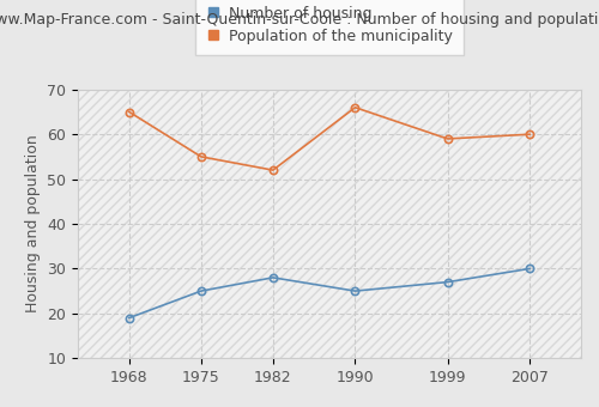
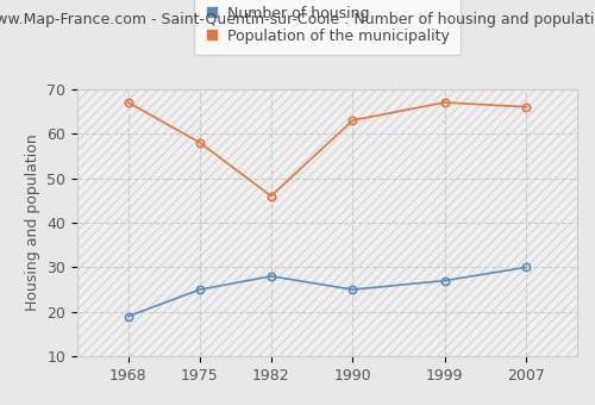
Population of the municipality/1968: 65 -> 67
Population of the municipality/1975: 55 -> 58
Population of the municipality/1982: 52 -> 46
Population of the municipality/1990: 66 -> 63
Population of the municipality/1999: 59 -> 67
Population of the municipality/2007: 60 -> 66
